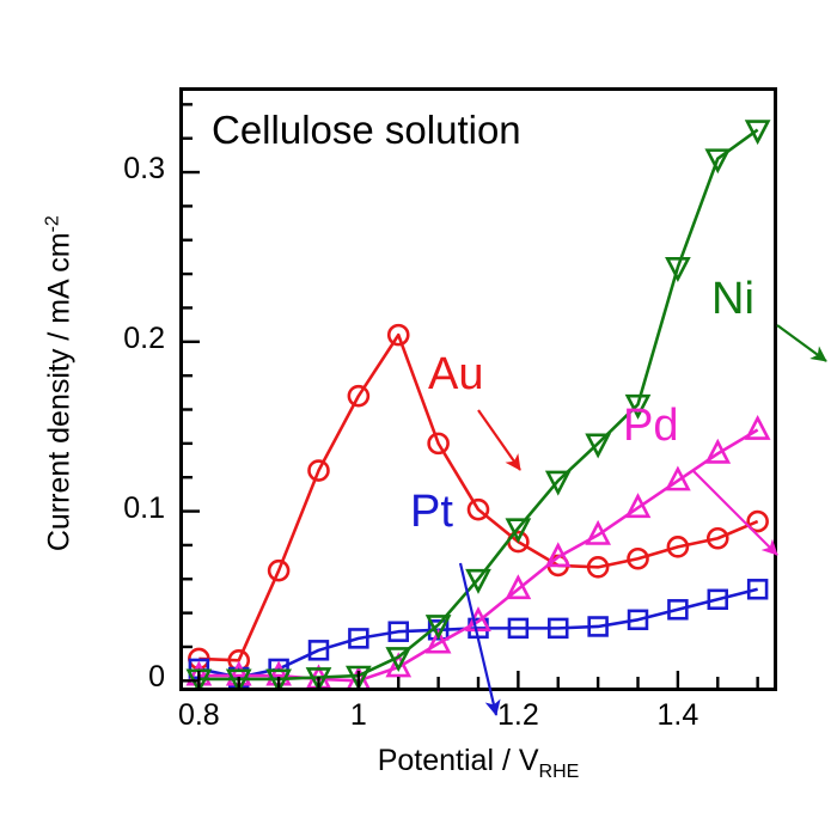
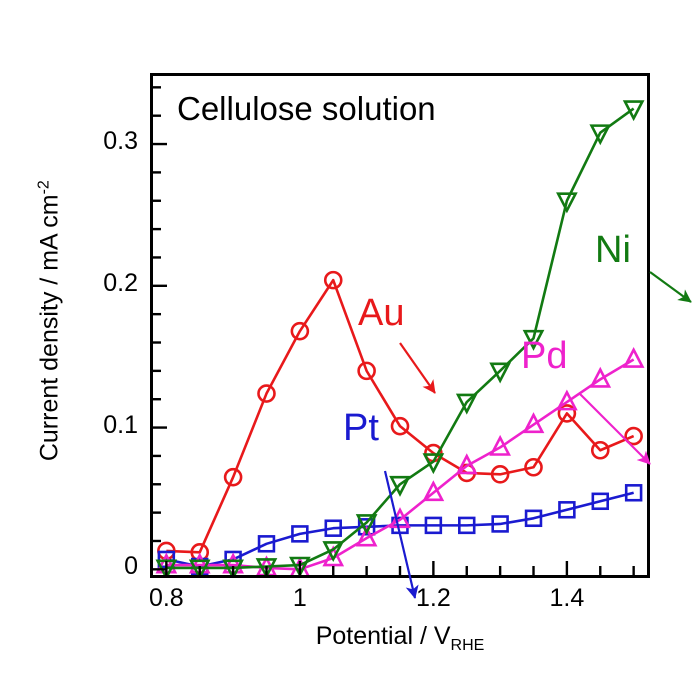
Ni/1.2: 0.090 -> 0.076
Au/1.4: 0.079 -> 0.110
Ni/1.4: 0.244 -> 0.260
